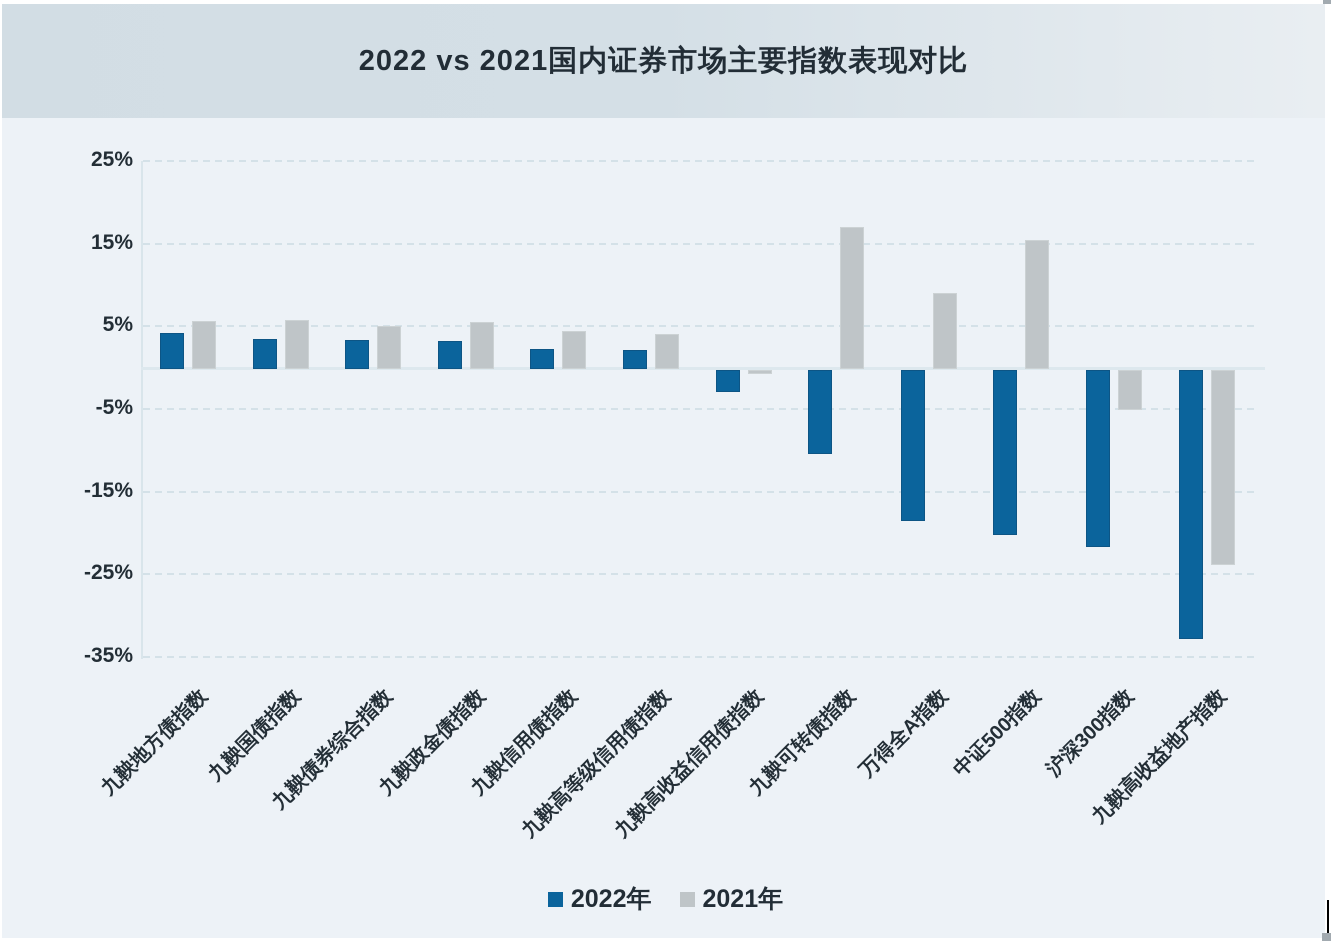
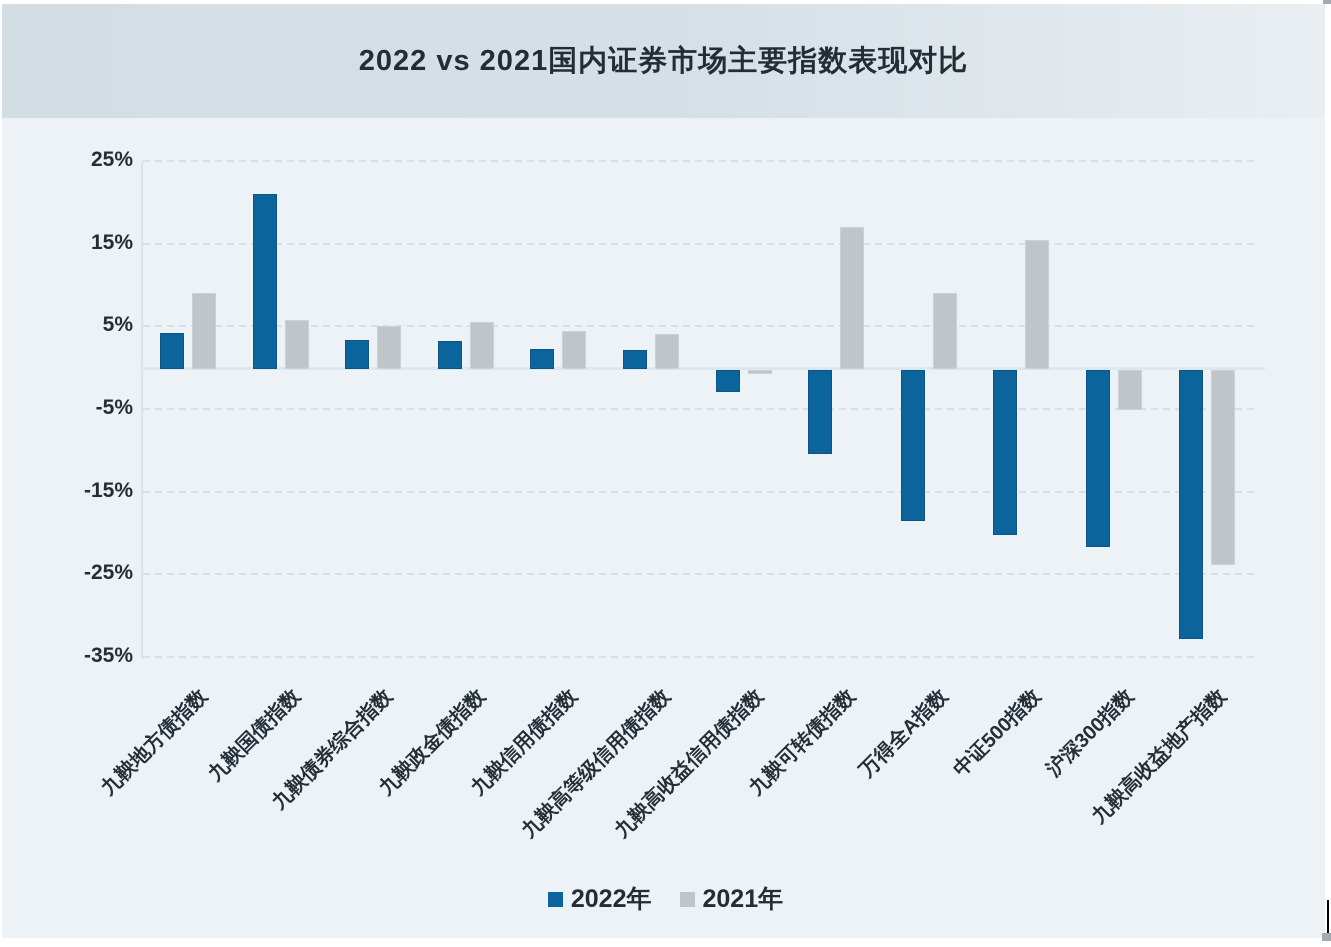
2021年/九鞅地方债指数: 6% -> 9%
2022年/九鞅国债指数: 4% -> 21%
